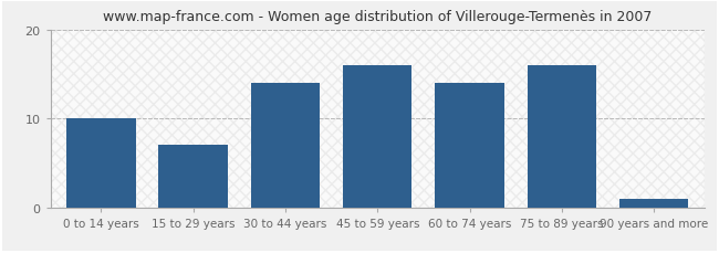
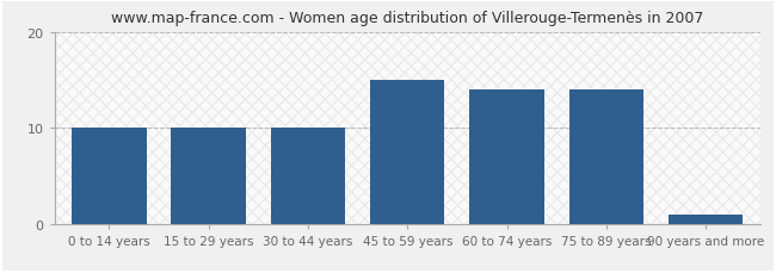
15 to 29 years: 7 -> 10
30 to 44 years: 14 -> 10
45 to 59 years: 16 -> 15
75 to 89 years: 16 -> 14
